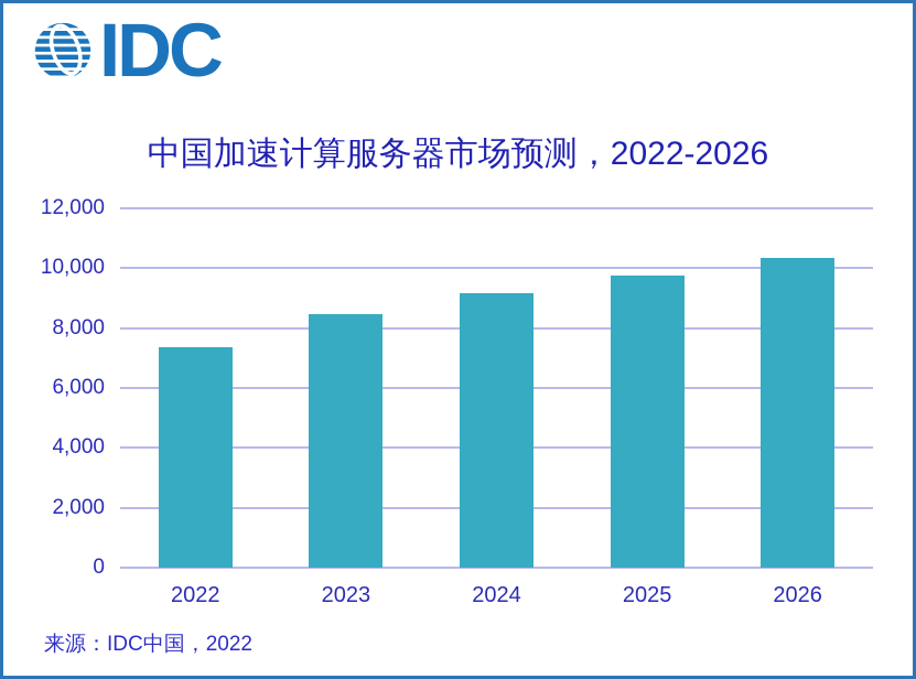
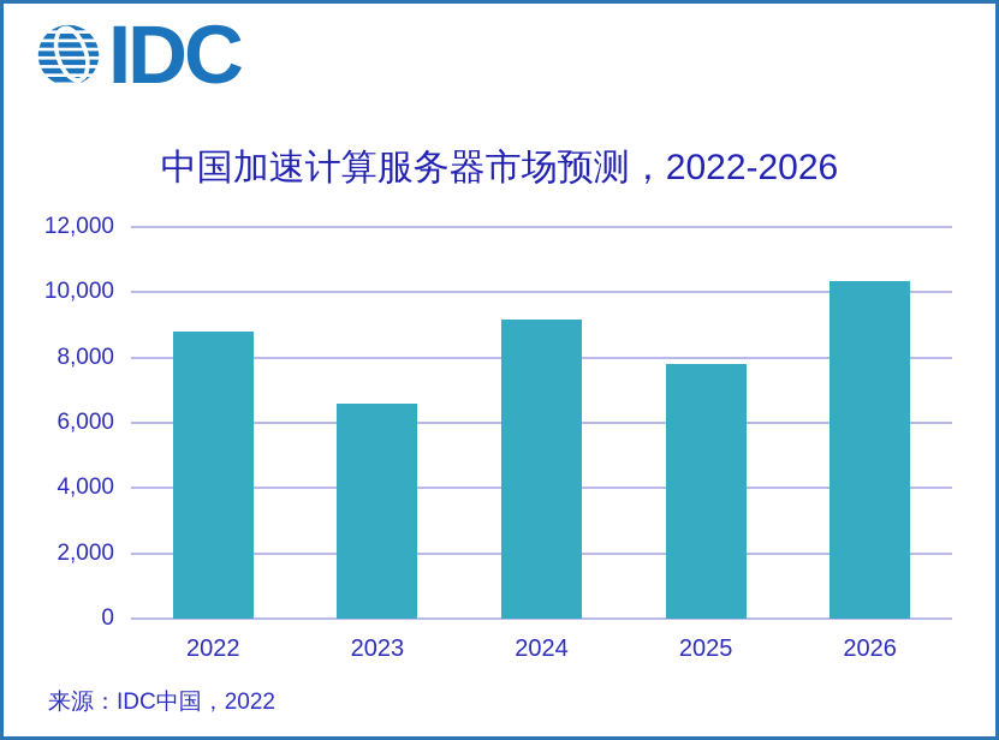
2022: 7400 -> 8800
2023: 8400 -> 6600
2025: 9800 -> 7800
